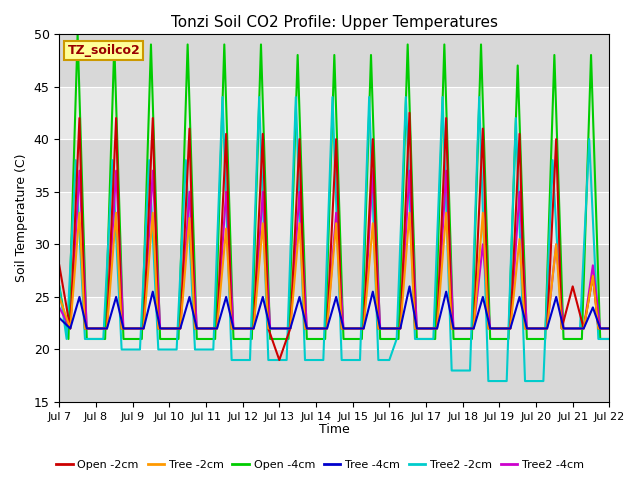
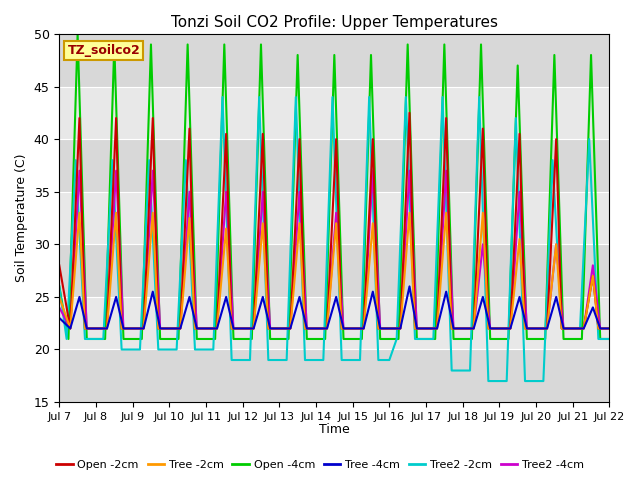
Open -2cm/Jul 13: 19.0 -> 22.0
Open -2cm/Jul 21: 26.0 -> 22.0
